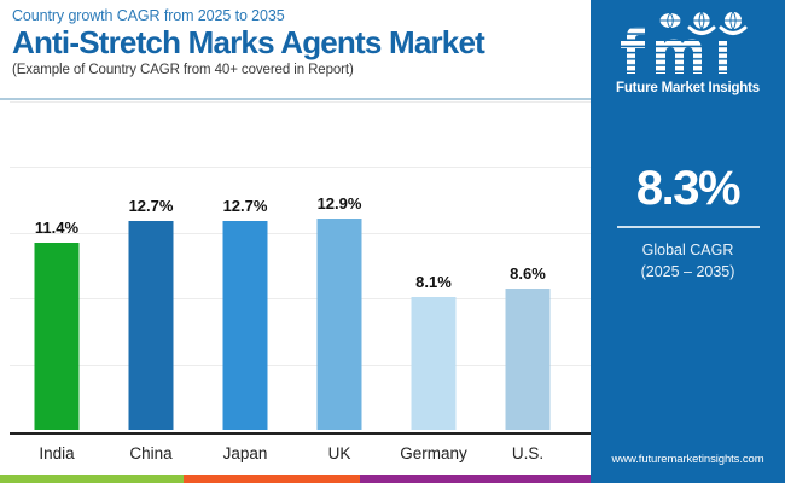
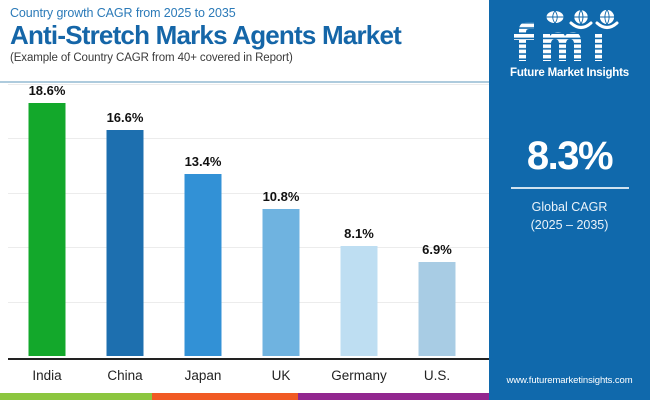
India: 11.4% -> 18.6%
China: 12.7% -> 16.6%
Japan: 12.7% -> 13.4%
UK: 12.9% -> 10.8%
U.S.: 8.6% -> 6.9%
